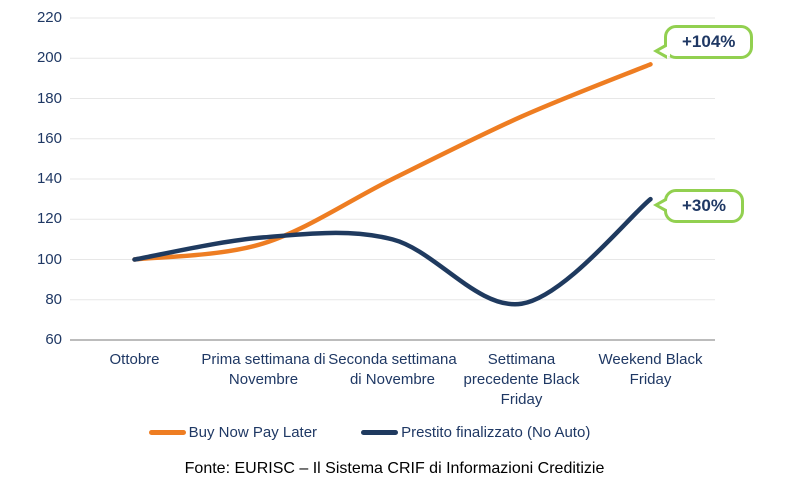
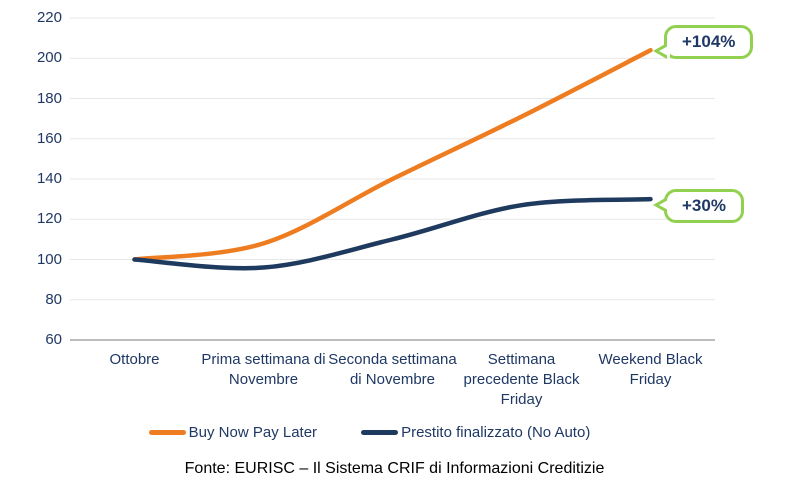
Prestito finalizzato (No Auto)/Prima settimana di Novembre: 111 -> 96
Prestito finalizzato (No Auto)/Settimana precedente Black Friday: 78 -> 127
Buy Now Pay Later/Weekend Black Friday: 197 -> 204
